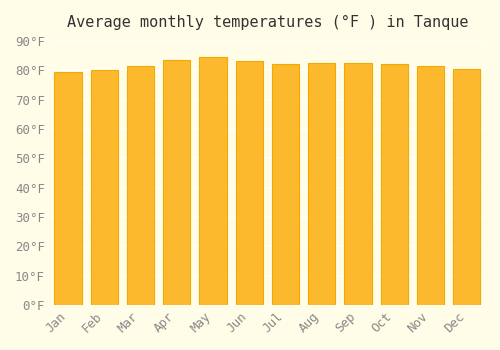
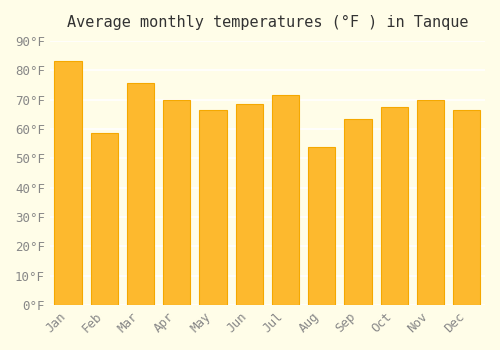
Jan: 79.5°F -> 83.0°F
Feb: 80.0°F -> 58.5°F
Mar: 81.5°F -> 75.5°F
Apr: 83.5°F -> 70.0°F
May: 84.5°F -> 66.5°F
Jun: 83.0°F -> 68.5°F
Jul: 82.0°F -> 71.5°F
Aug: 82.5°F -> 54.0°F
Sep: 82.5°F -> 63.5°F
Oct: 82.0°F -> 67.5°F
Nov: 81.5°F -> 70.0°F
Dec: 80.5°F -> 66.5°F
